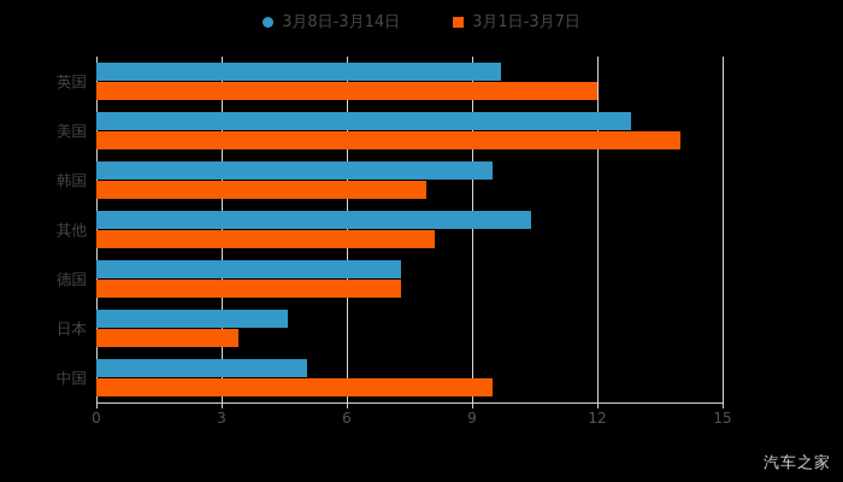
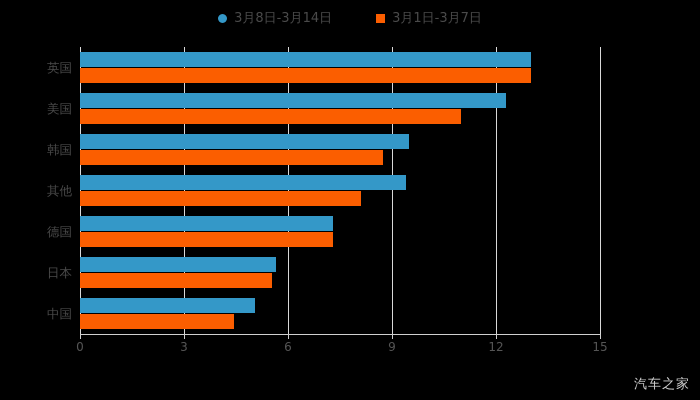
3月8日-3月14日/英国: 9.7 -> 13.0
3月1日-3月7日/英国: 12.0 -> 13.0
3月8日-3月14日/美国: 12.8 -> 12.3
3月1日-3月7日/美国: 14.0 -> 11.0
3月1日-3月7日/韩国: 7.9 -> 8.8
3月8日-3月14日/其他: 10.4 -> 9.4
3月8日-3月14日/日本: 4.6 -> 5.7
3月1日-3月7日/日本: 3.4 -> 5.5
3月1日-3月7日/中国: 9.5 -> 4.5
